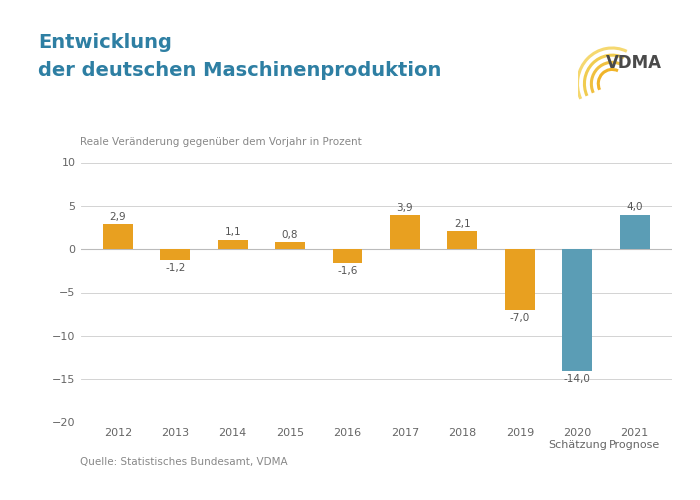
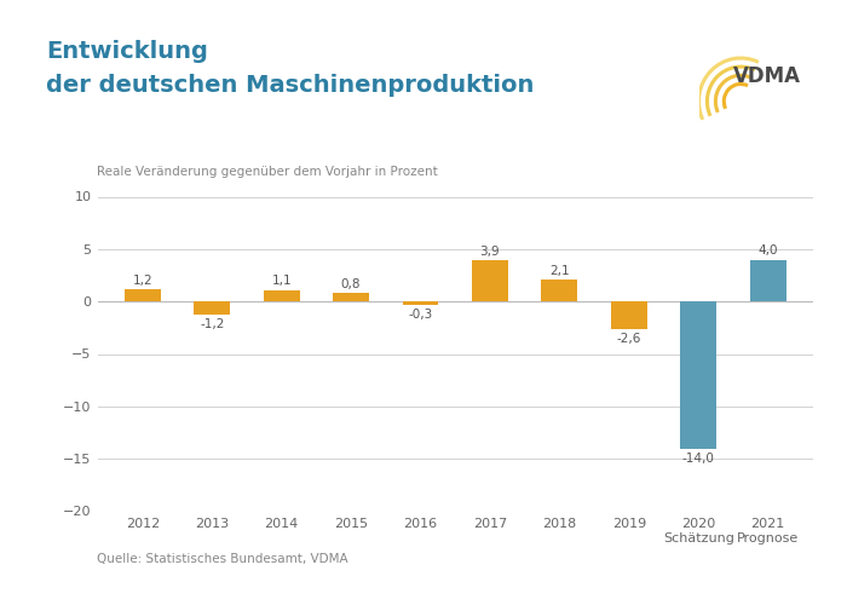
2012: 2,9 -> 1,2
2016: -1,6 -> -0,3
2019: -7,0 -> -2,6
